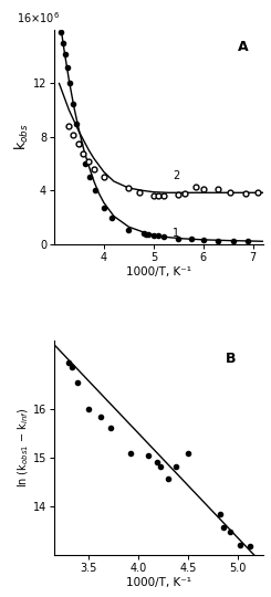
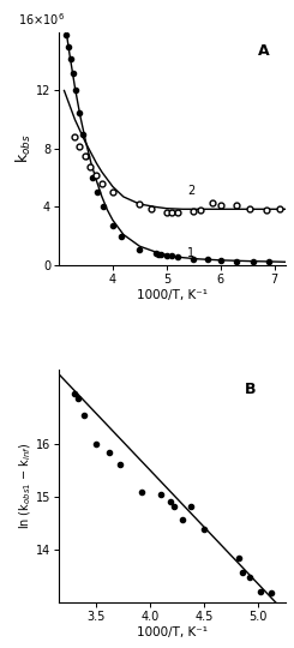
4.5: 15.10 -> 14.38
